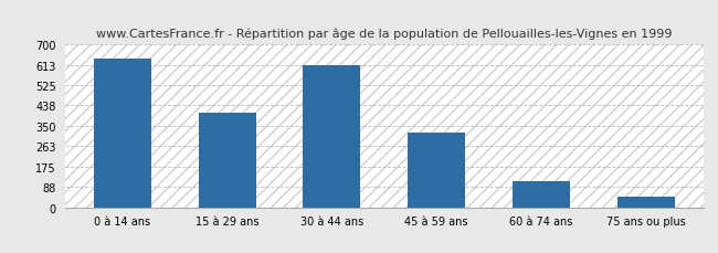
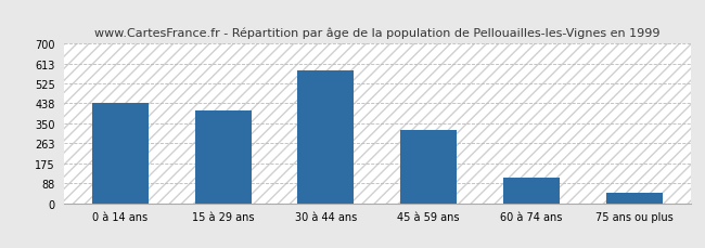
0 à 14 ans: 638 -> 440
30 à 44 ans: 613 -> 585
